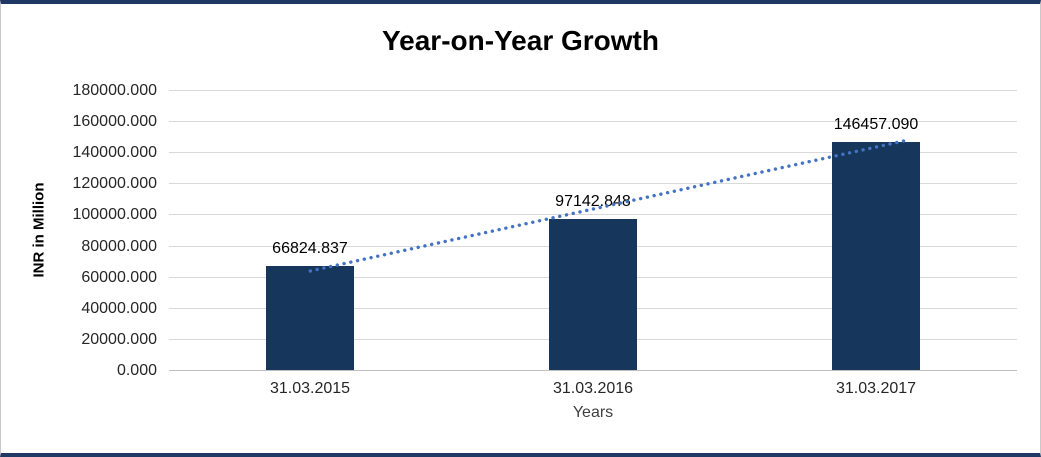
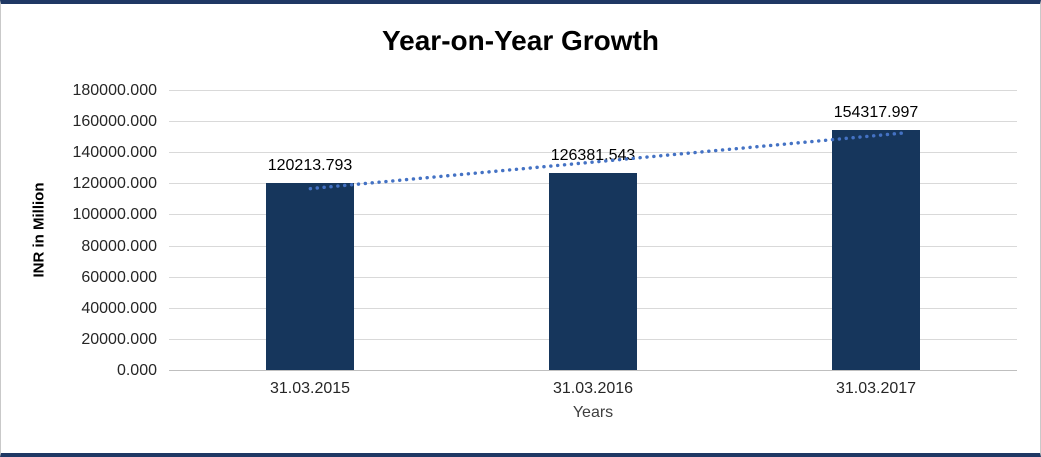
31.03.2015: 66824.837 -> 120213.793
31.03.2016: 97142.848 -> 126381.543
31.03.2017: 146457.090 -> 154317.997
